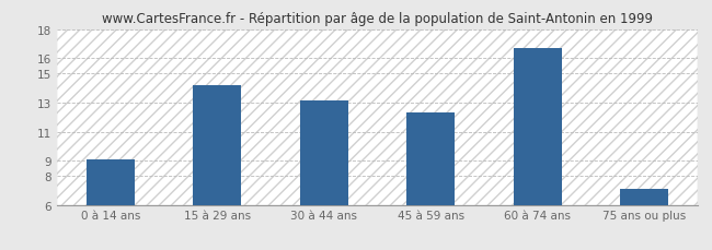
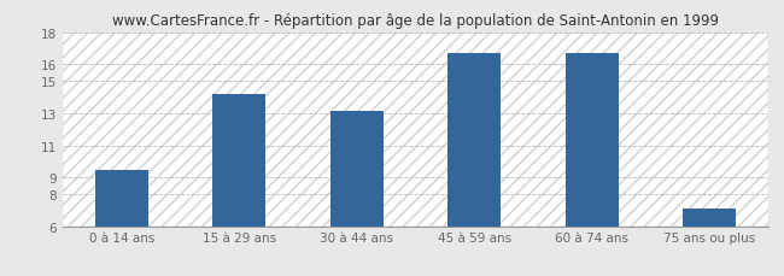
0 à 14 ans: 9.1 -> 9.5
45 à 59 ans: 12.3 -> 16.7
